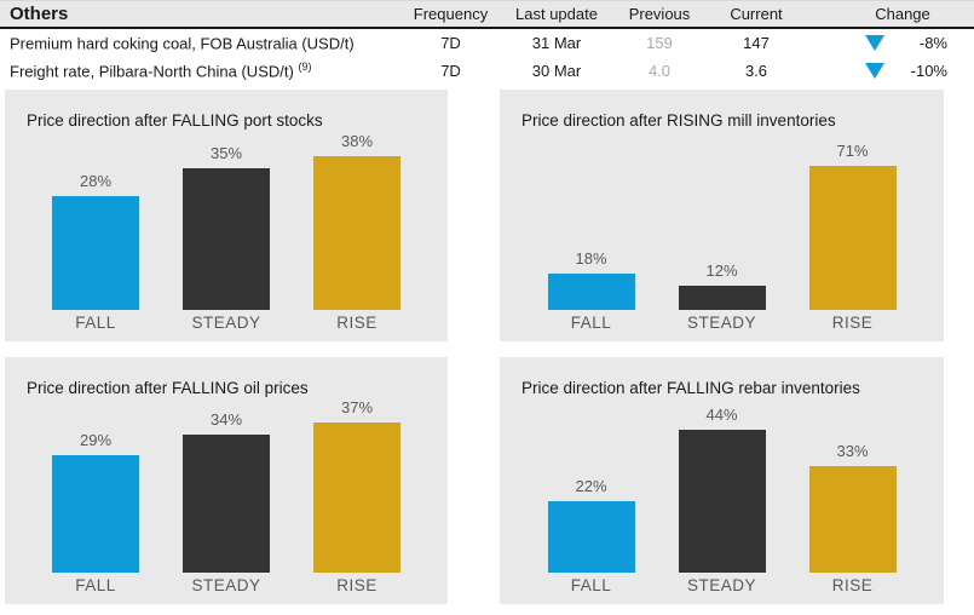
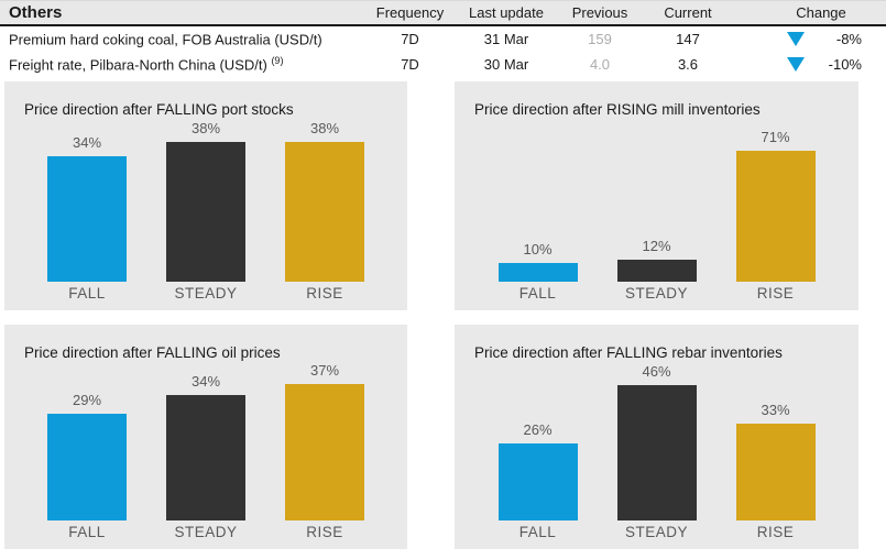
Price direction after FALLING port stocks/FALL: 28% -> 34%
Price direction after FALLING port stocks/STEADY: 35% -> 38%
Price direction after RISING mill inventories/FALL: 18% -> 10%
Price direction after FALLING rebar inventories/FALL: 22% -> 26%
Price direction after FALLING rebar inventories/STEADY: 44% -> 46%
